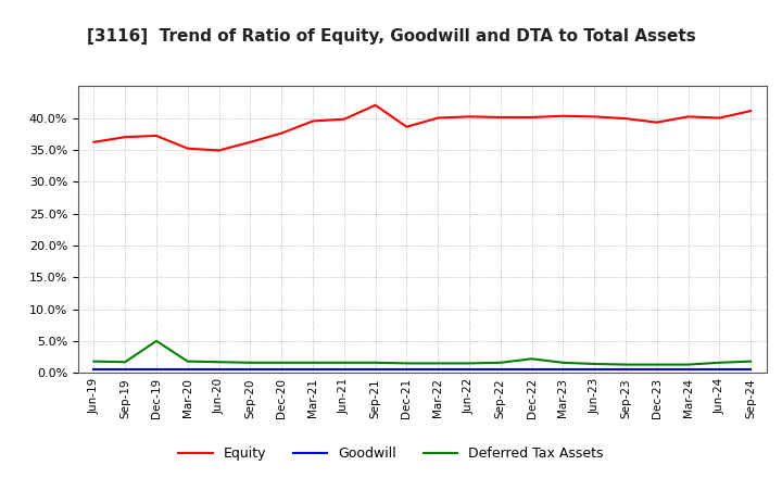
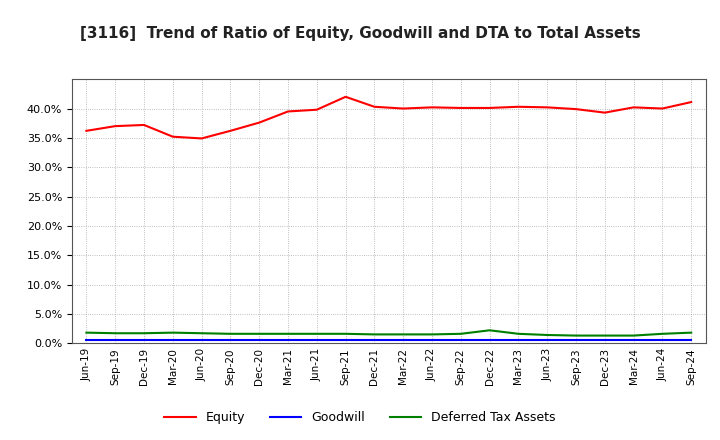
Deferred Tax Assets/Dec-19: 5.0% -> 1.7%
Equity/Dec-21: 38.6% -> 40.3%
